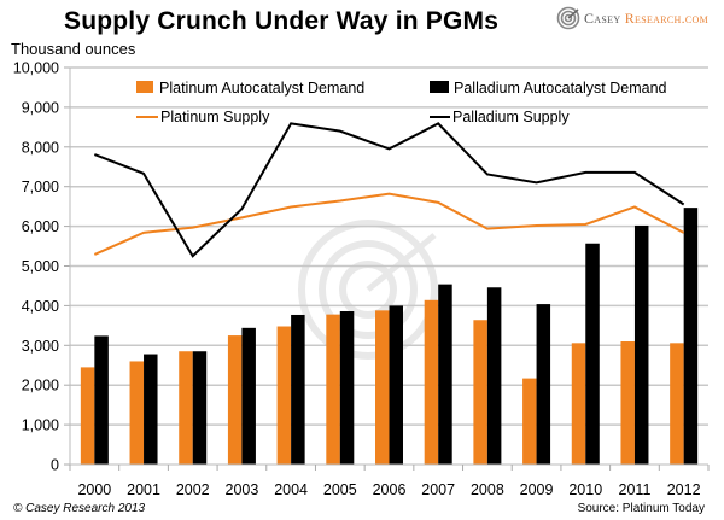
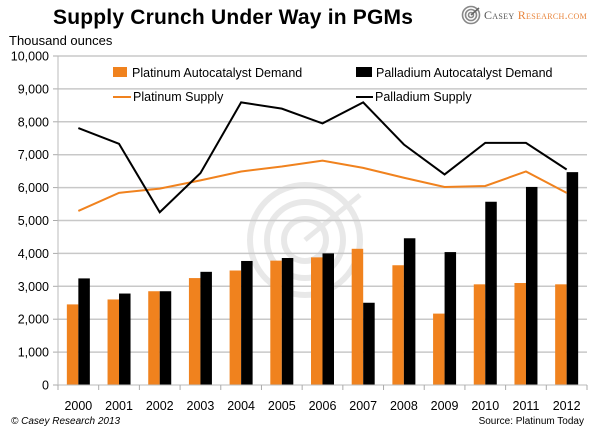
Palladium Autocatalyst Demand/2007: 4500 -> 2500
Platinum Supply/2008: 5900 -> 6300
Palladium Supply/2009: 7100 -> 6400
